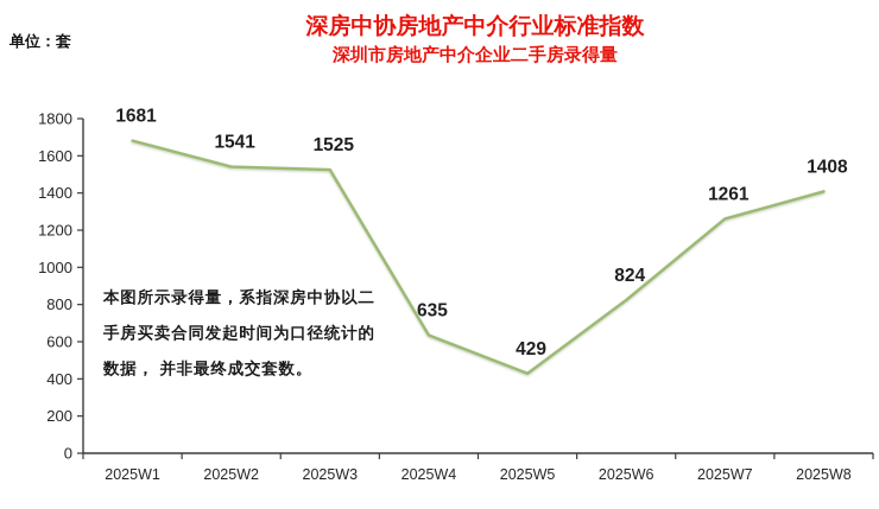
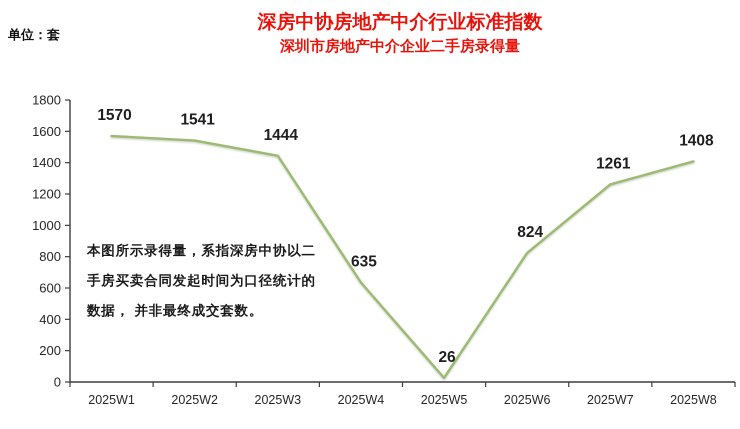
2025W1: 1681 -> 1570
2025W3: 1525 -> 1444
2025W5: 429 -> 26
